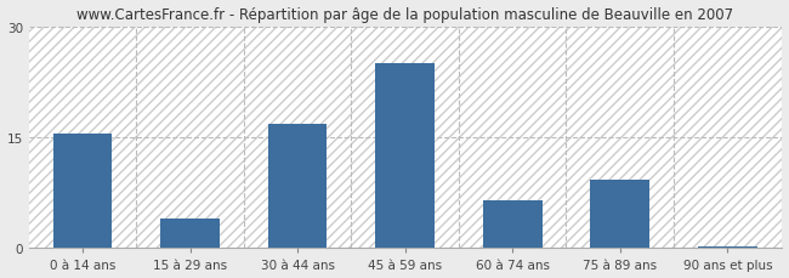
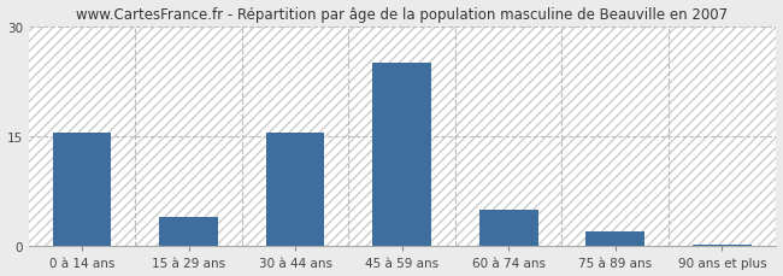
30 à 44 ans: 16.8 -> 15.5
60 à 74 ans: 6.4 -> 5.0
75 à 89 ans: 9.2 -> 2.0
